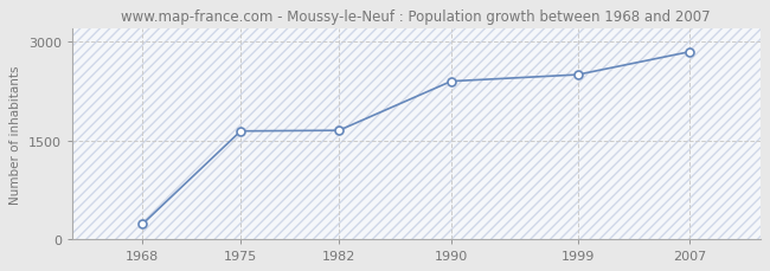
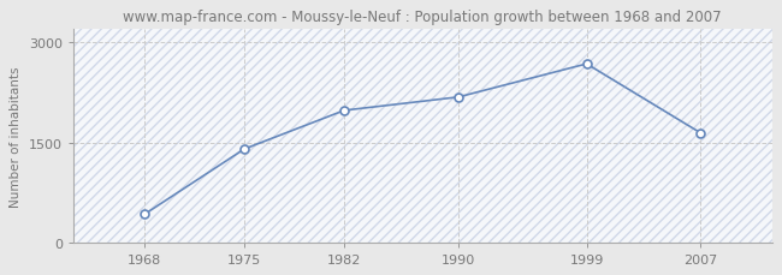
1968: 220 -> 420
1975: 1640 -> 1400
1982: 1650 -> 1980
1990: 2400 -> 2180
1999: 2500 -> 2680
2007: 2850 -> 1640
